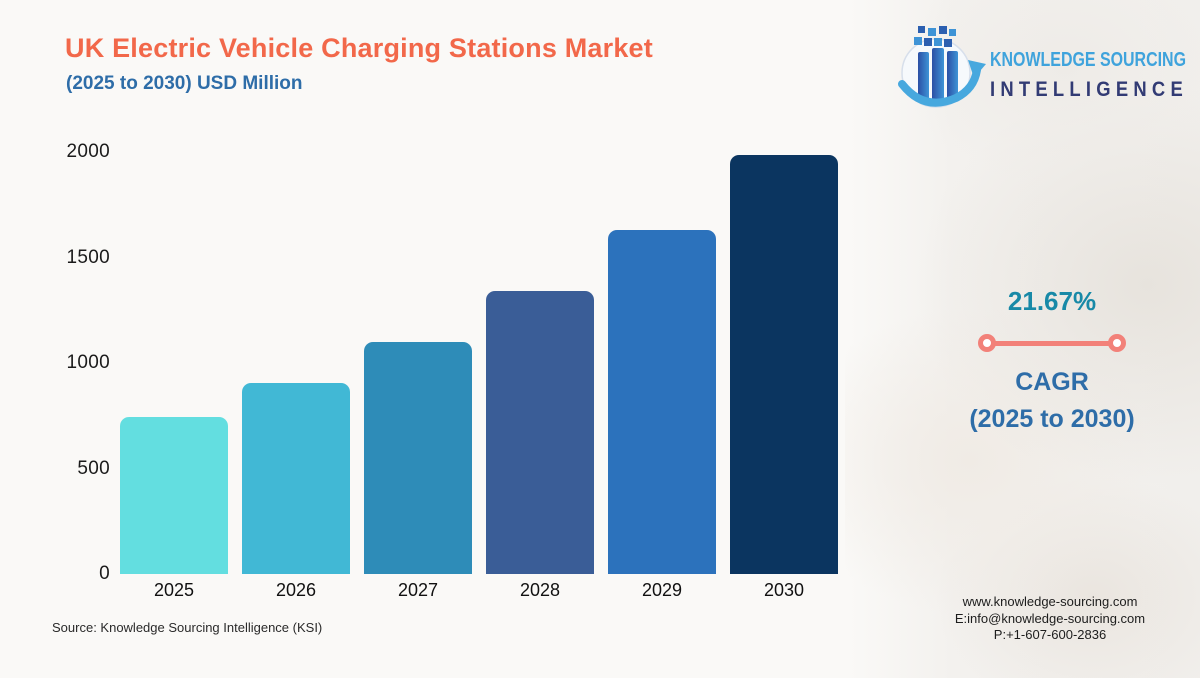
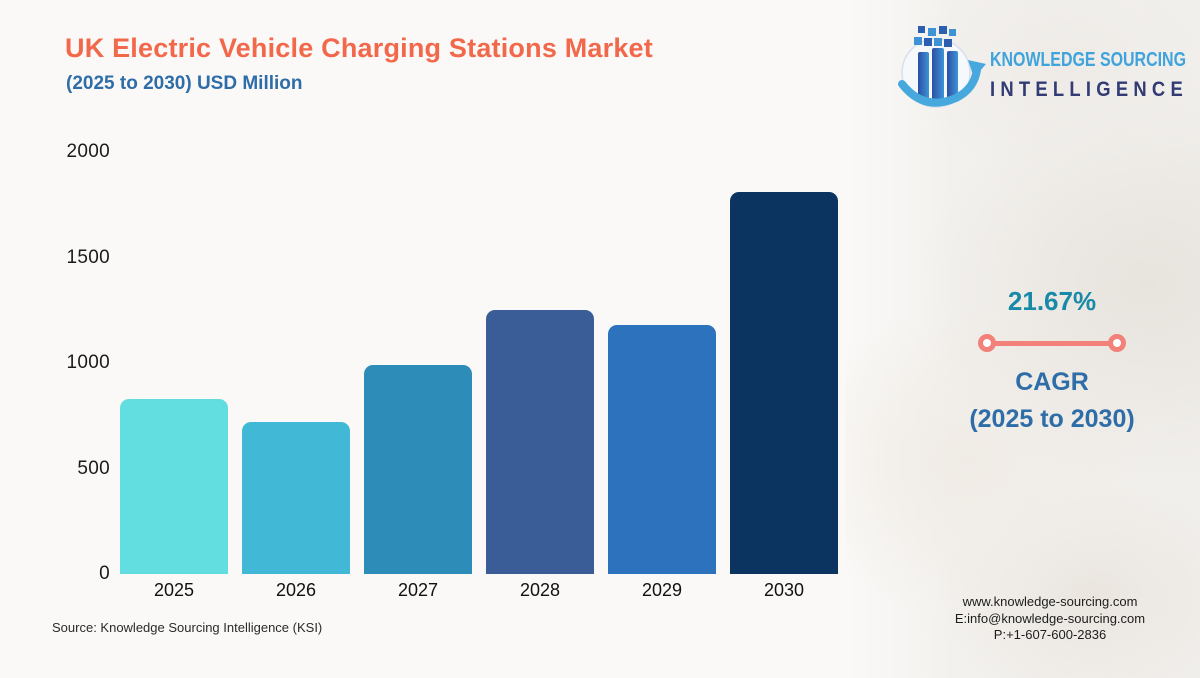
2025: 740 -> 830
2026: 900 -> 720
2027: 1100 -> 990
2028: 1340 -> 1250
2029: 1630 -> 1180
2030: 1980 -> 1810
